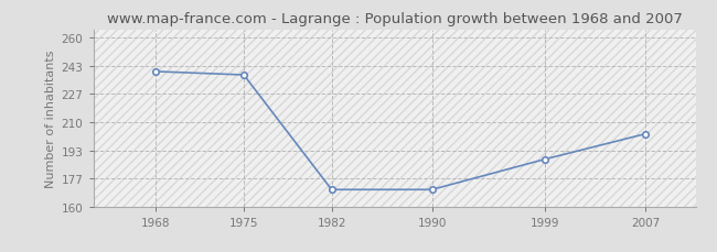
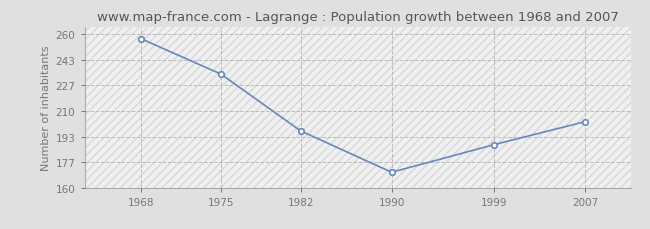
1968: 240 -> 257
1975: 238 -> 234
1982: 170 -> 197
